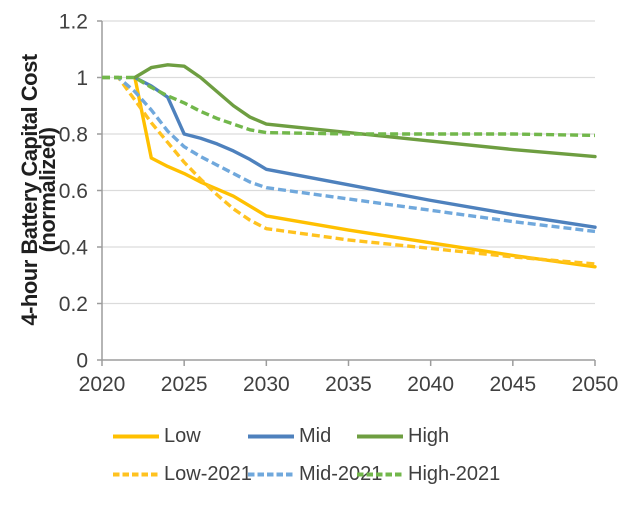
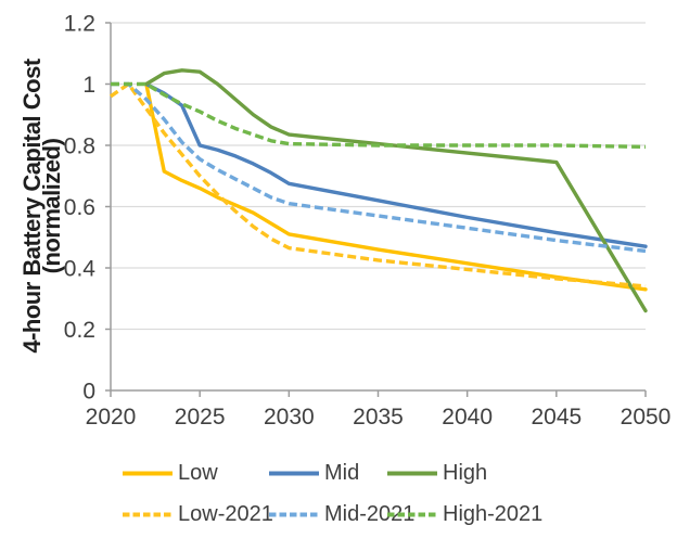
Low-2021/2020: 1.00 -> 0.96
High/2050: 0.72 -> 0.26
